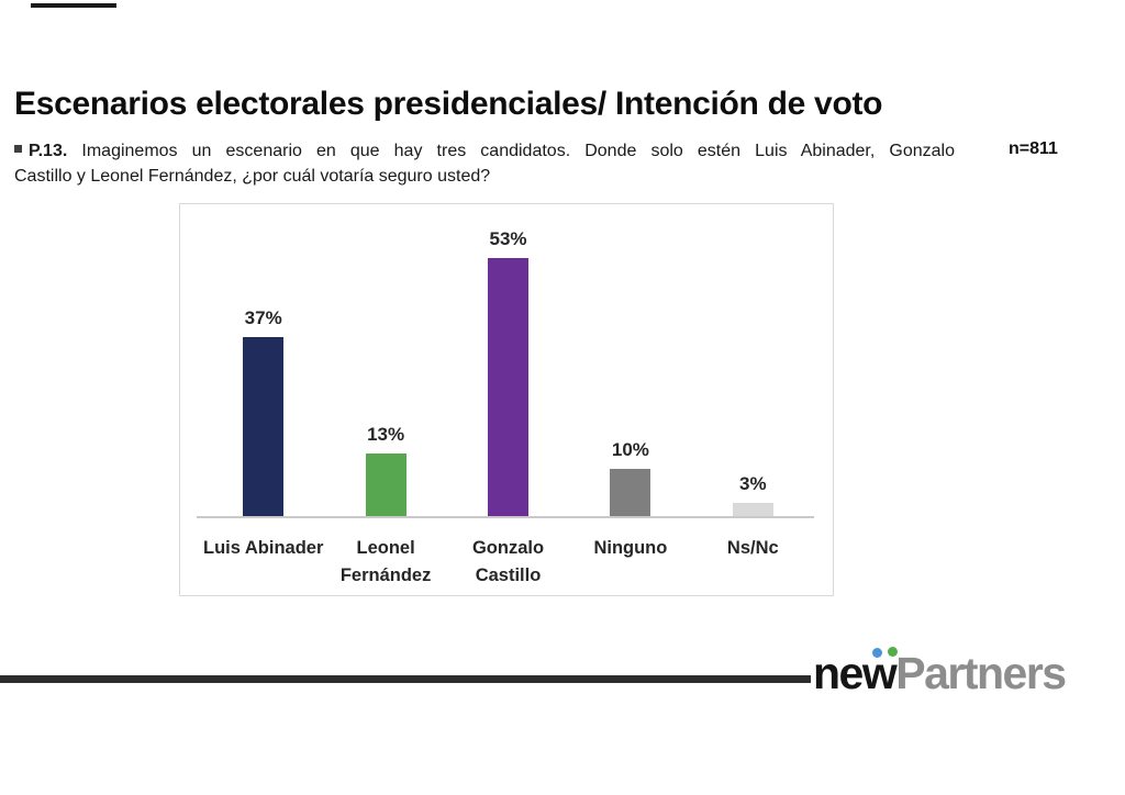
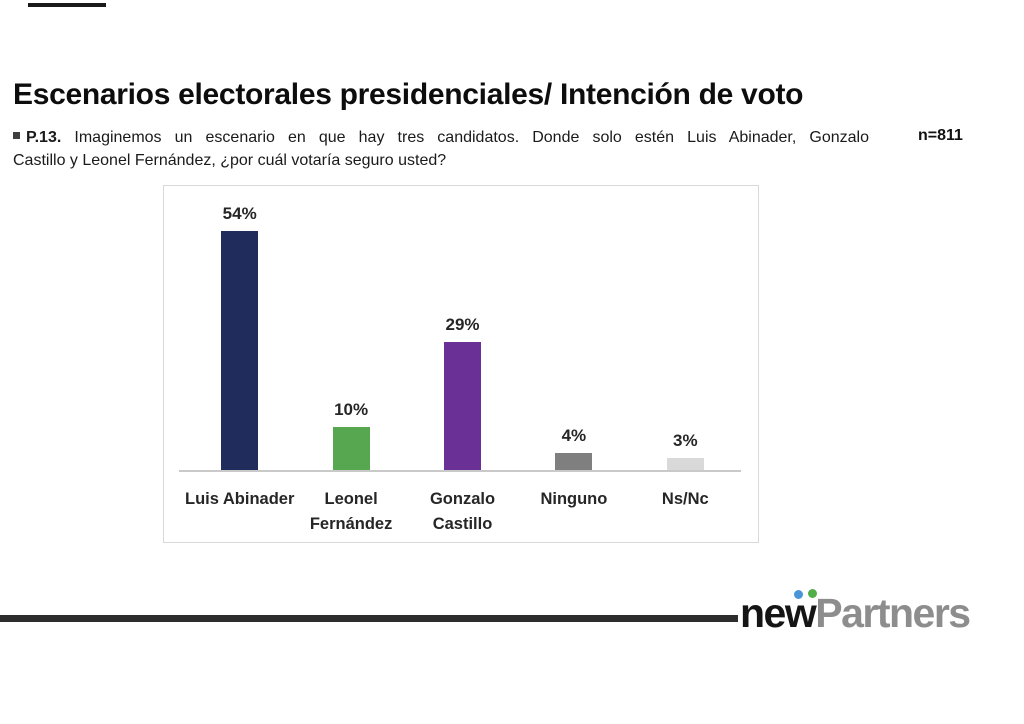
Luis Abinader: 37% -> 54%
Leonel Fernández: 13% -> 10%
Gonzalo Castillo: 53% -> 29%
Ninguno: 10% -> 4%
